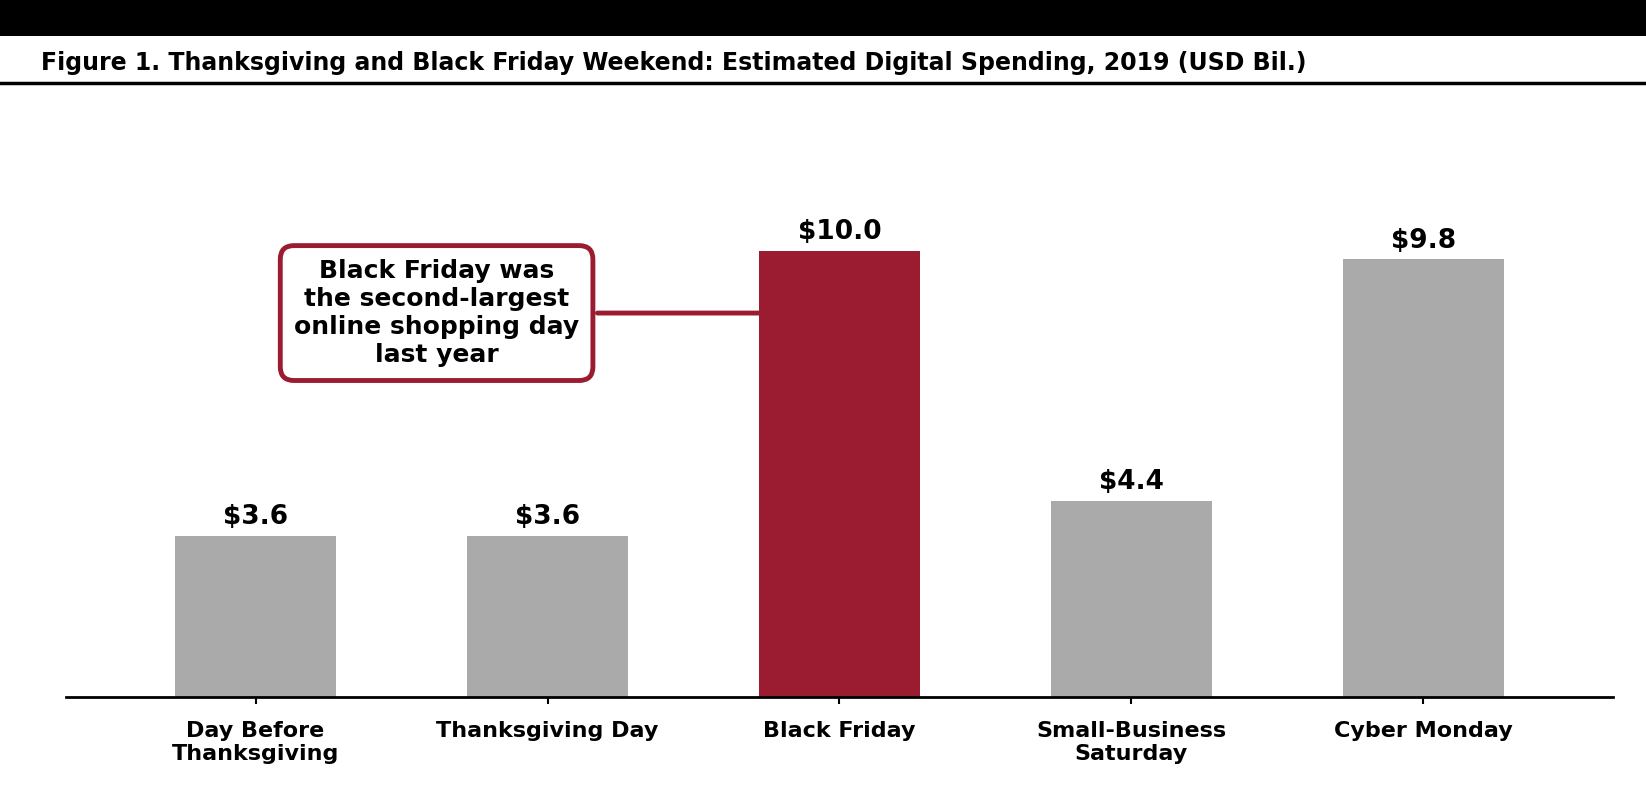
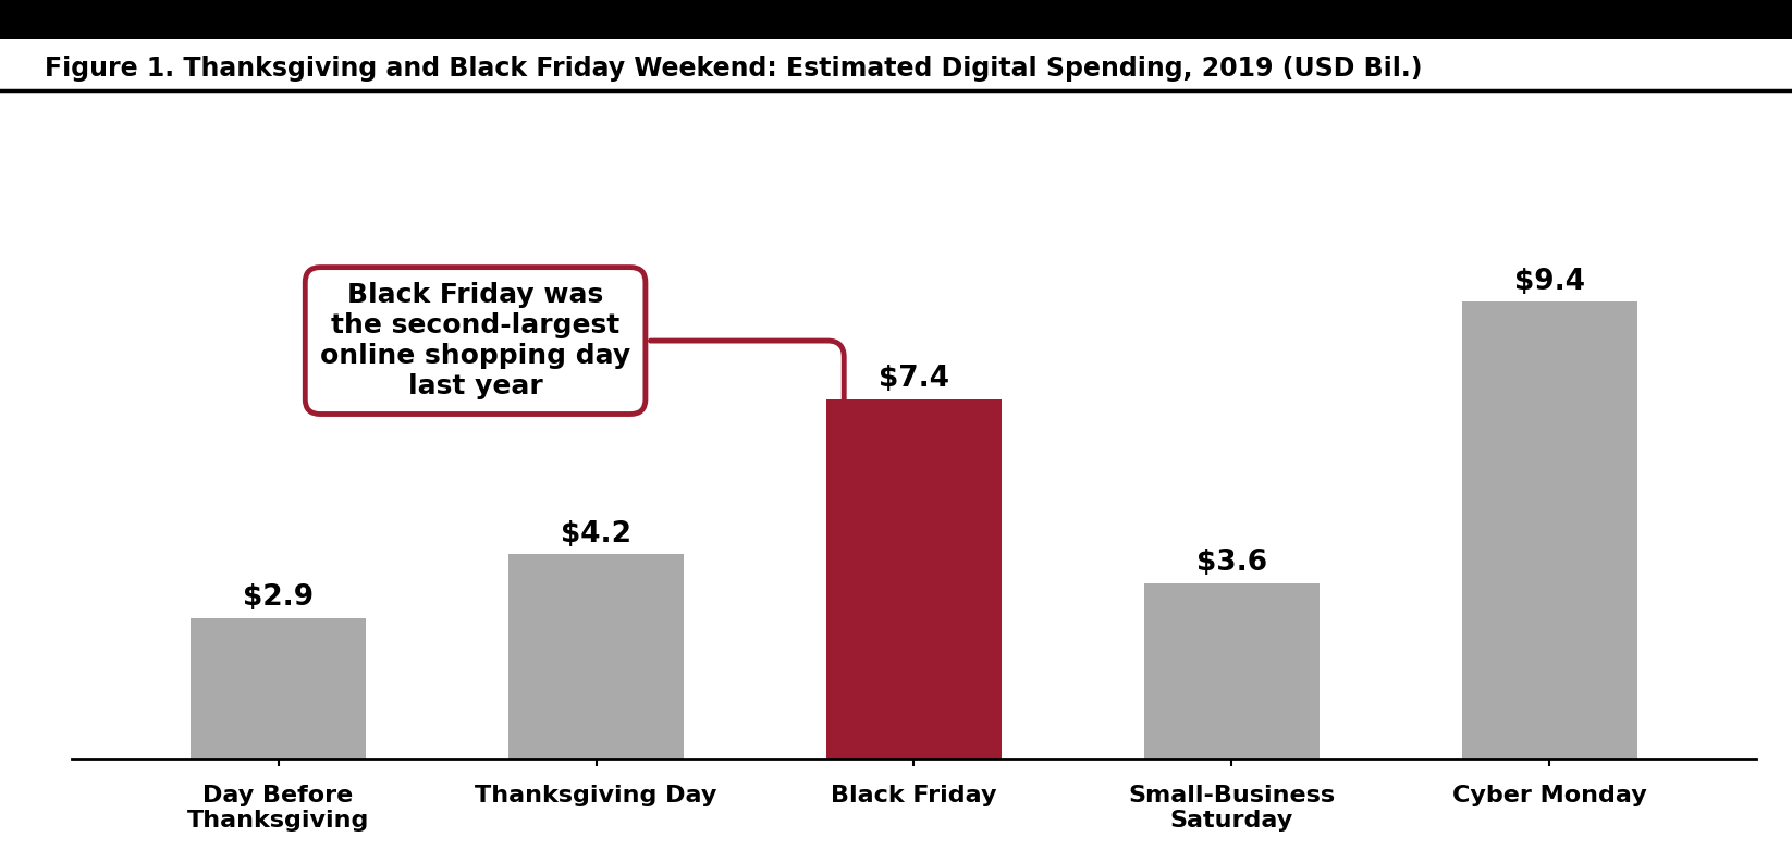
Day Before Thanksgiving: $3.6 -> $2.9
Thanksgiving Day: $3.6 -> $4.2
Black Friday: $10.0 -> $7.4
Small-Business Saturday: $4.4 -> $3.6
Cyber Monday: $9.8 -> $9.4
